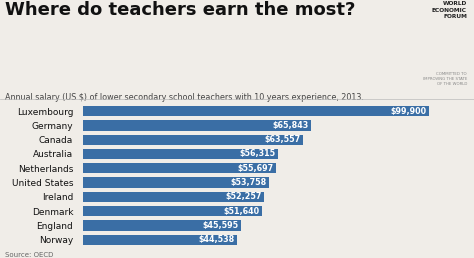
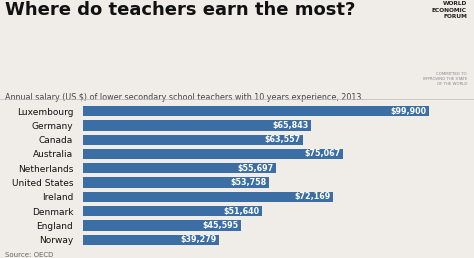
Australia: $56,315 -> $75,067
Ireland: $52,257 -> $72,169
Norway: $44,538 -> $39,279
